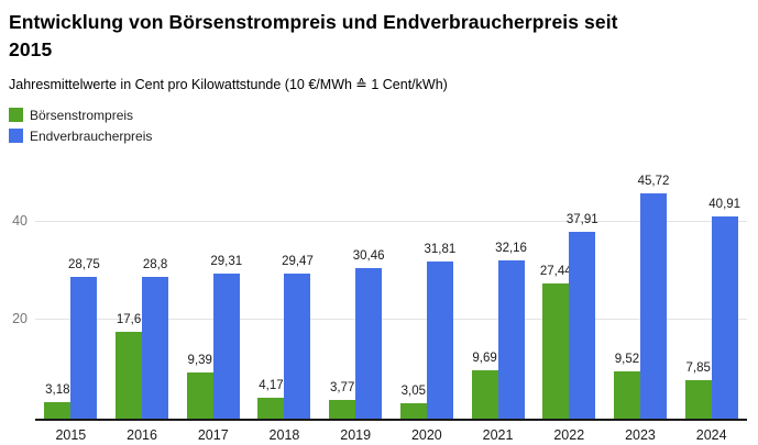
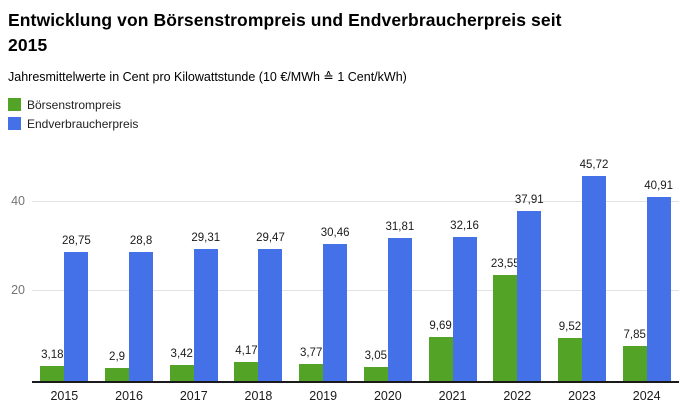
Börsenstrompreis/2016: 17,6 -> 2,9
Börsenstrompreis/2017: 9,39 -> 3,42
Börsenstrompreis/2022: 27,44 -> 23,55
